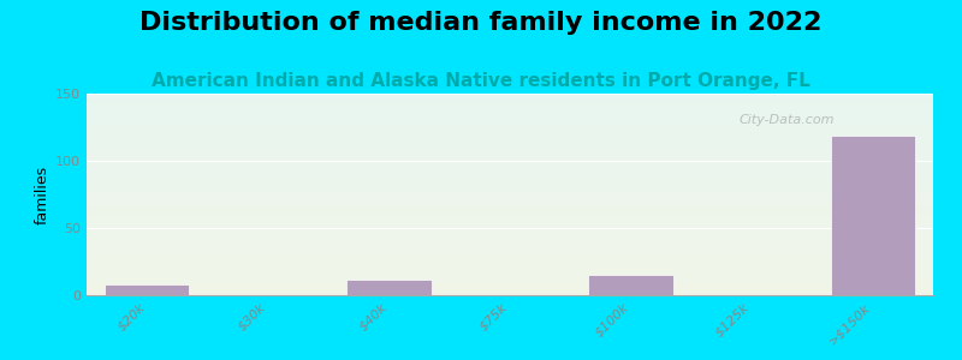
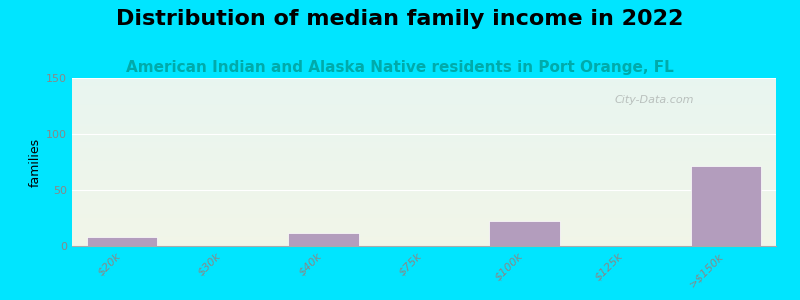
$100k: 15 -> 22
>$150k: 119 -> 71
